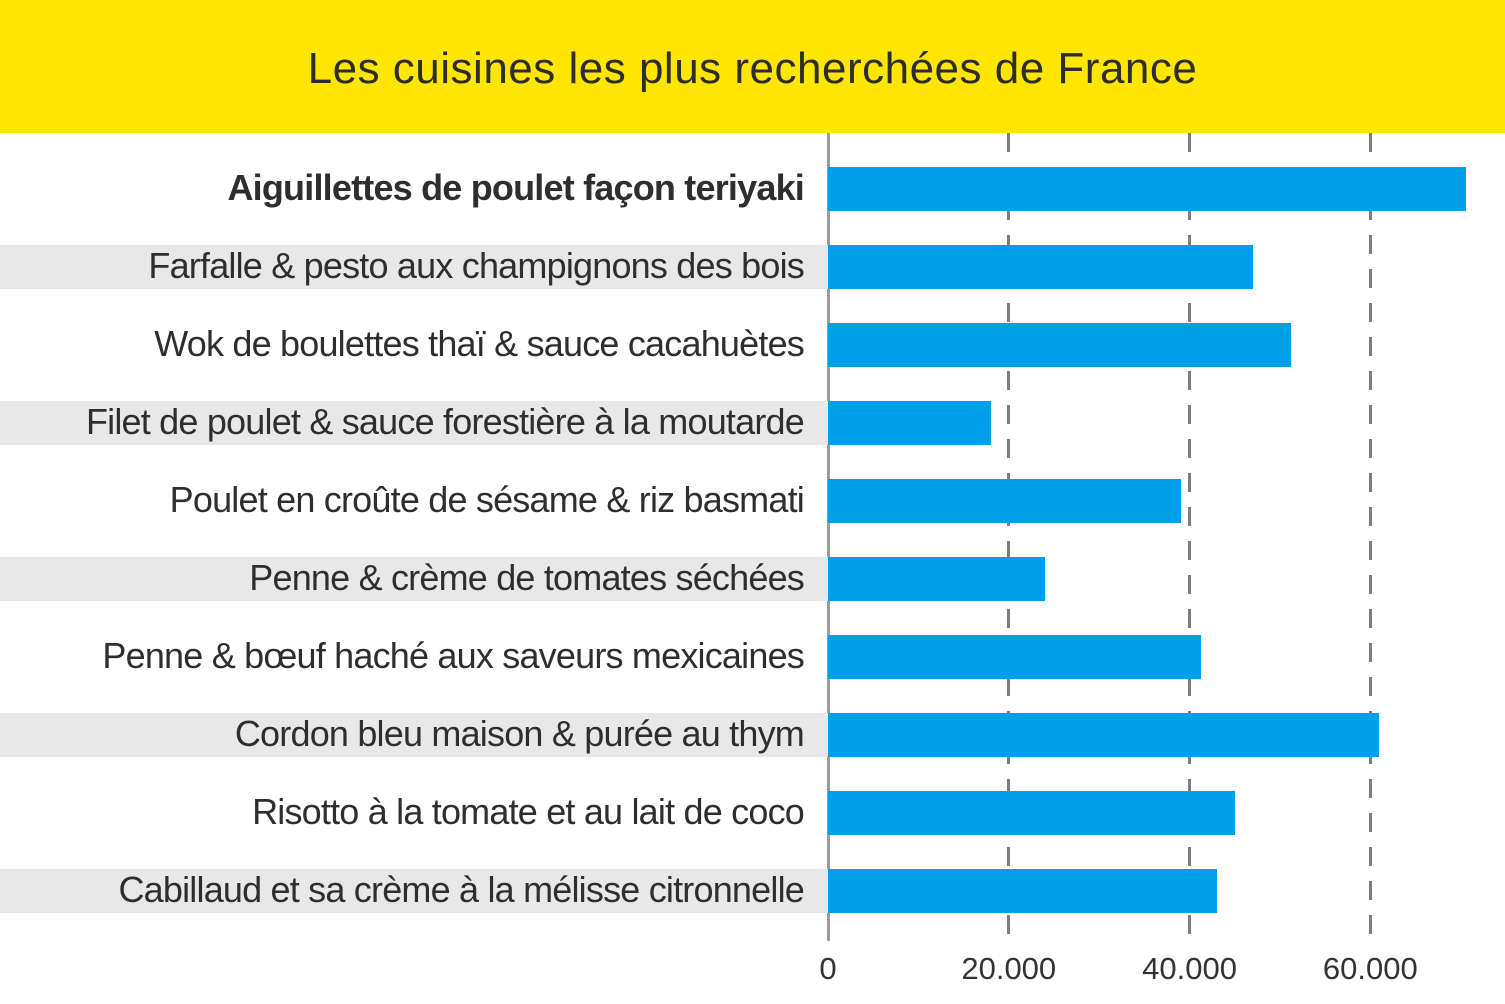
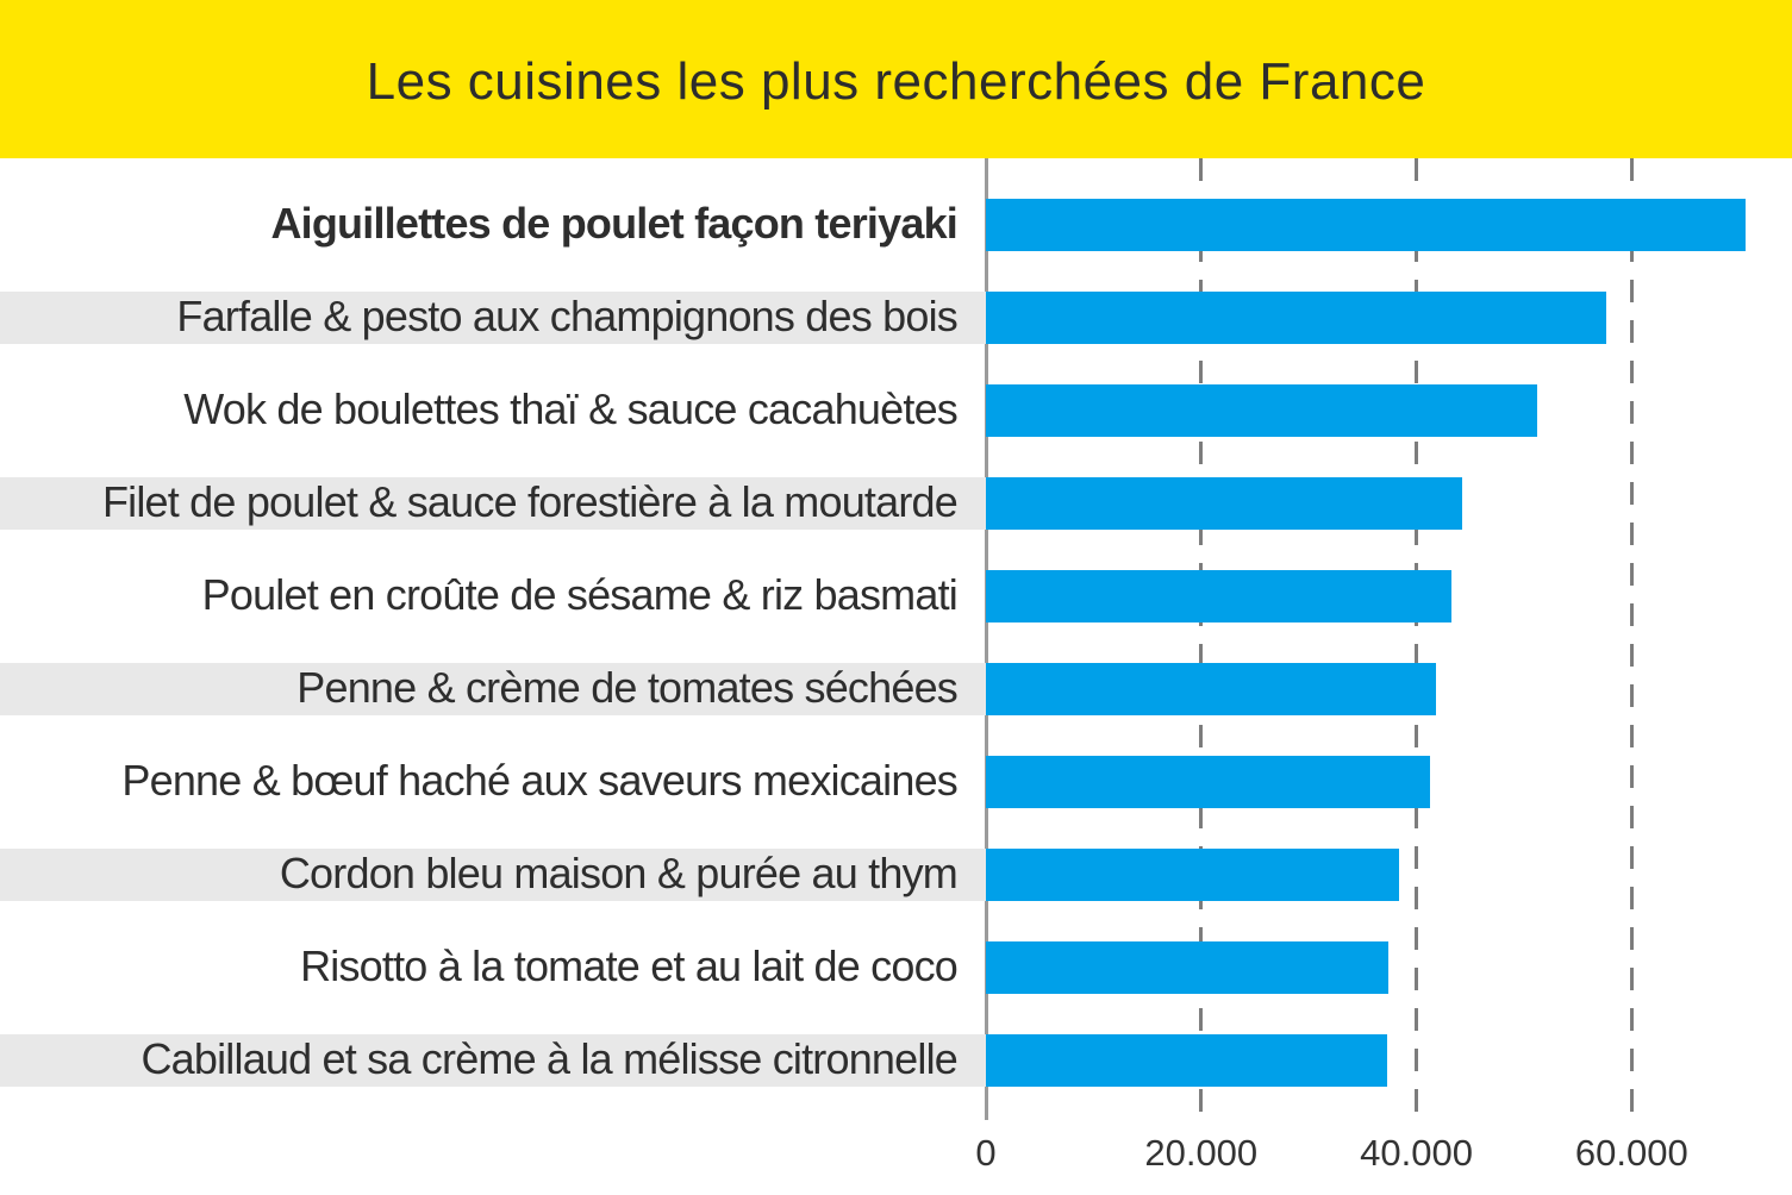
Farfalle & pesto aux champignons des bois: 47000 -> 58000
Filet de poulet & sauce forestière à la moutarde: 18000 -> 44000
Poulet en croûte de sésame & riz basmati: 39000 -> 43000
Penne & crème de tomates séchées: 24000 -> 42000
Cordon bleu maison & purée au thym: 61000 -> 38000
Risotto à la tomate et au lait de coco: 45000 -> 37000
Cabillaud et sa crème à la mélisse citronnelle: 43000 -> 37000
